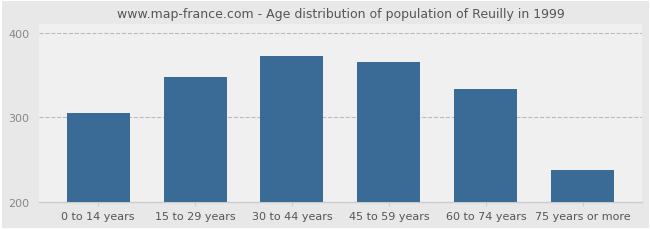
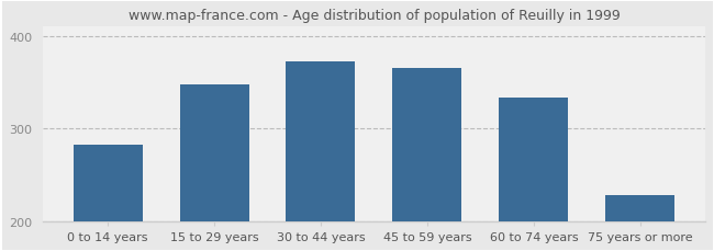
0 to 14 years: 305 -> 282
75 years or more: 238 -> 228
